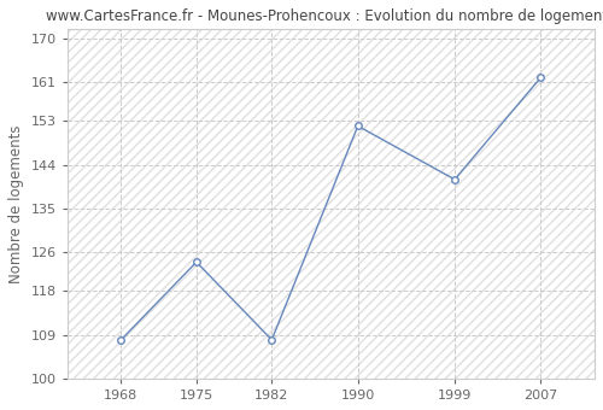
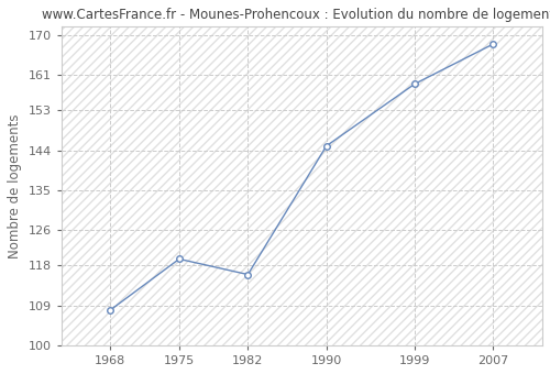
1975: 124.0 -> 119.5
1982: 108.0 -> 116.0
1990: 152.0 -> 145.0
1999: 141.0 -> 159.0
2007: 162.0 -> 168.0
